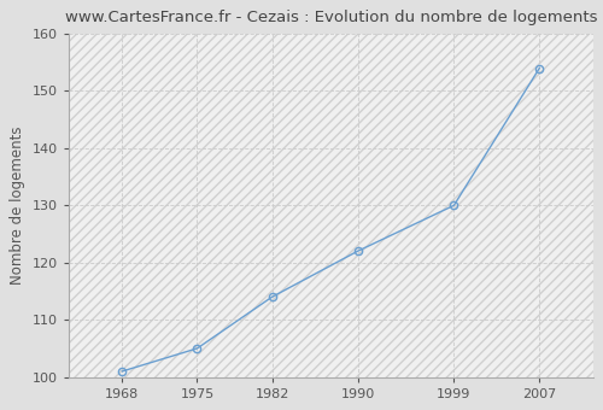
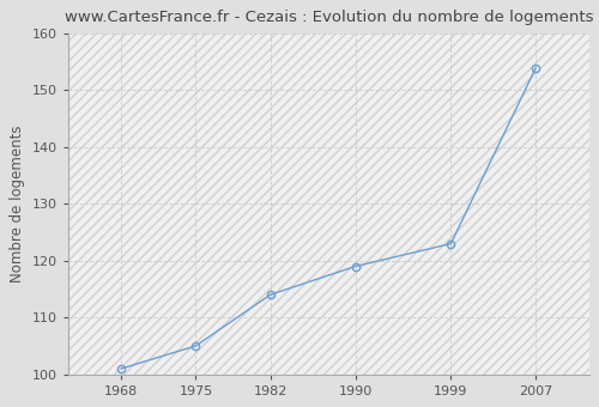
1990: 122 -> 119
1999: 130 -> 123
